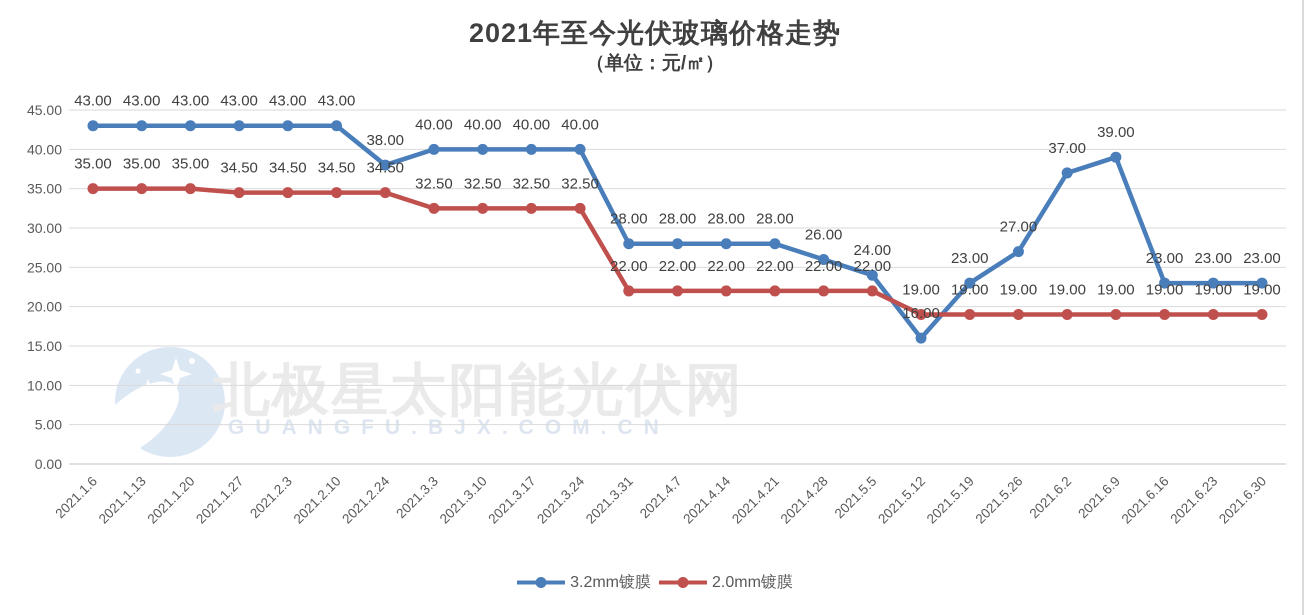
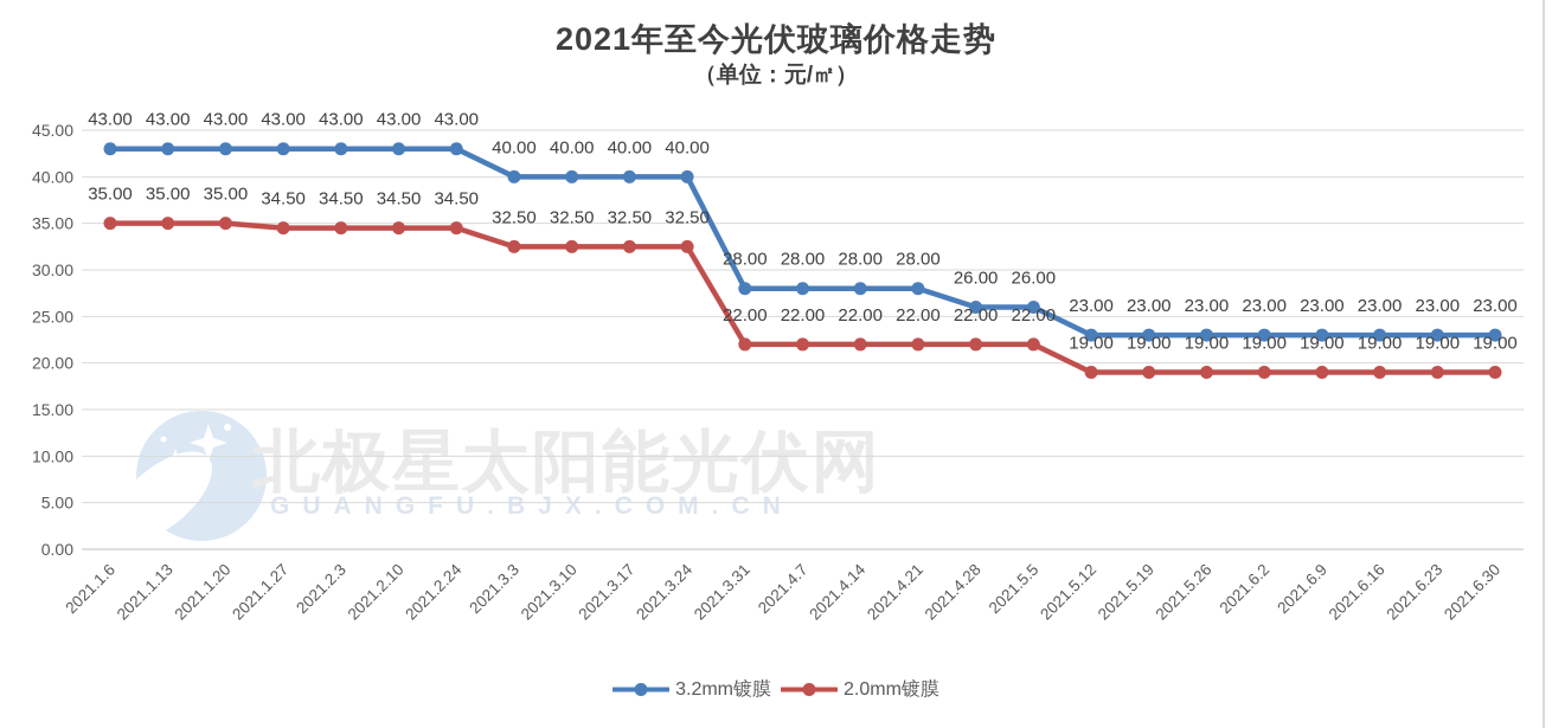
3.2mm镀膜/2021.2.24: 38.00 -> 43.00
3.2mm镀膜/2021.5.5: 24.00 -> 26.00
3.2mm镀膜/2021.5.12: 16.00 -> 23.00
3.2mm镀膜/2021.5.26: 27.00 -> 23.00
3.2mm镀膜/2021.6.2: 37.00 -> 23.00
3.2mm镀膜/2021.6.9: 39.00 -> 23.00
